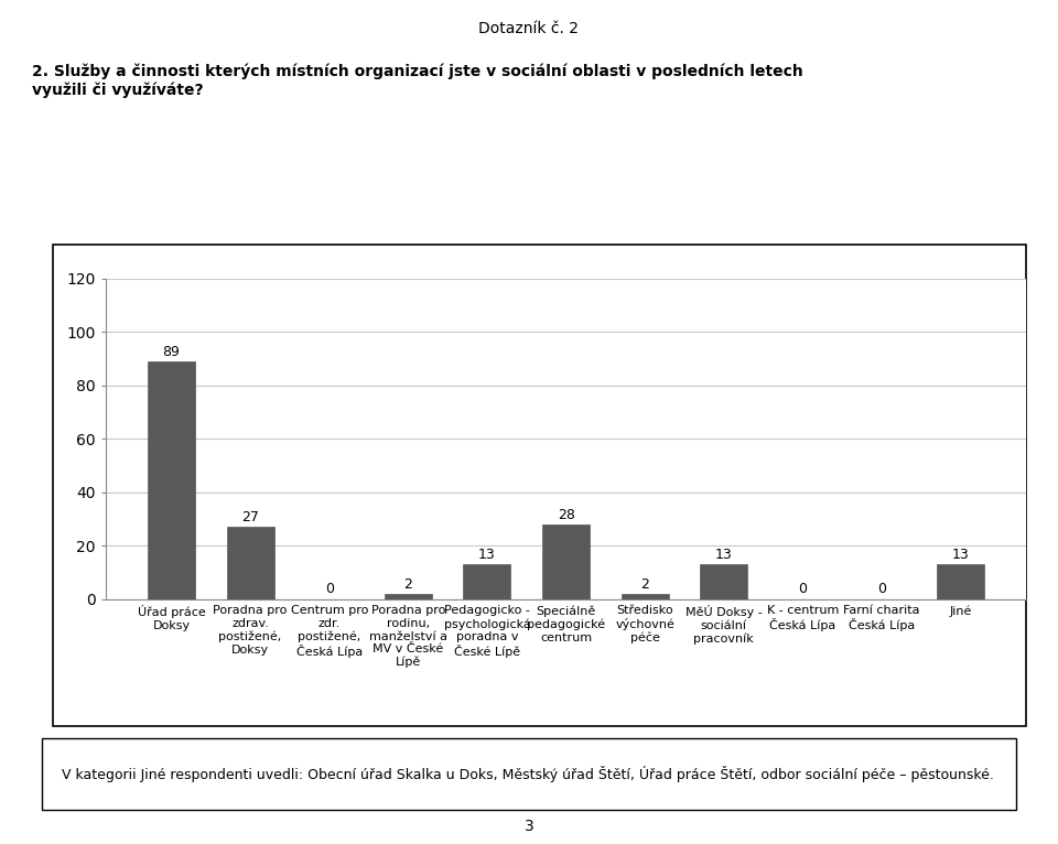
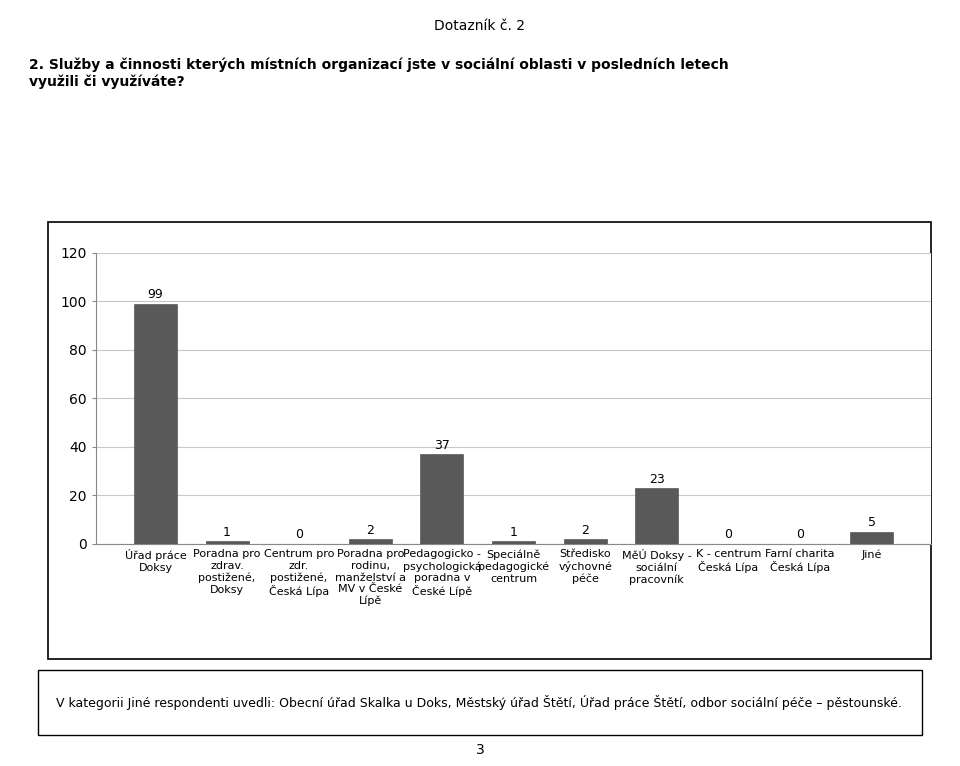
Úřad práce Doksy: 89 -> 99
Poradna pro zdrav. postižené, Doksy: 27 -> 1
Pedagogicko - psychologická poradna v České Lípě: 13 -> 37
Speciálně pedagogické centrum: 28 -> 1
MěÚ Doksy - sociální pracovník: 13 -> 23
Jiné: 13 -> 5
